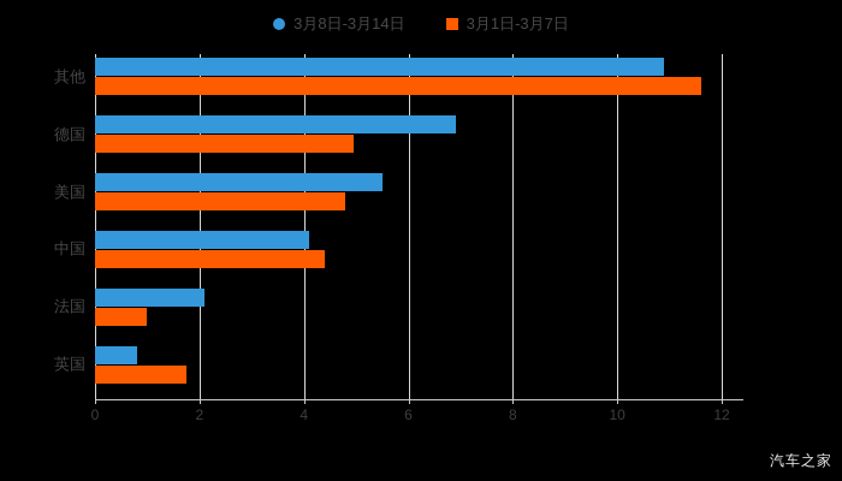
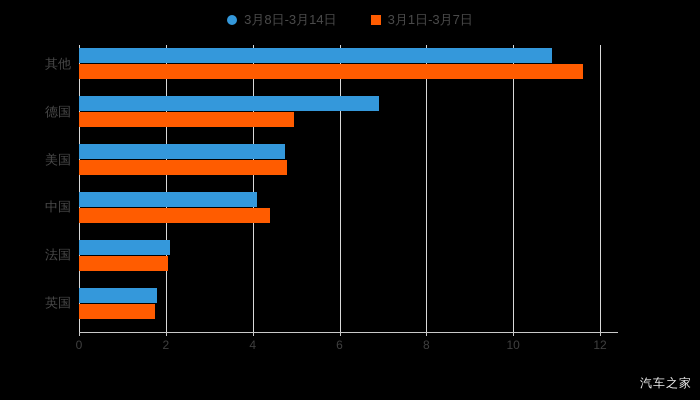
3月8日-3月14日/美国: 5.5 -> 4.8
3月1日-3月7日/法国: 1.0 -> 2.0
3月8日-3月14日/英国: 0.8 -> 1.8
